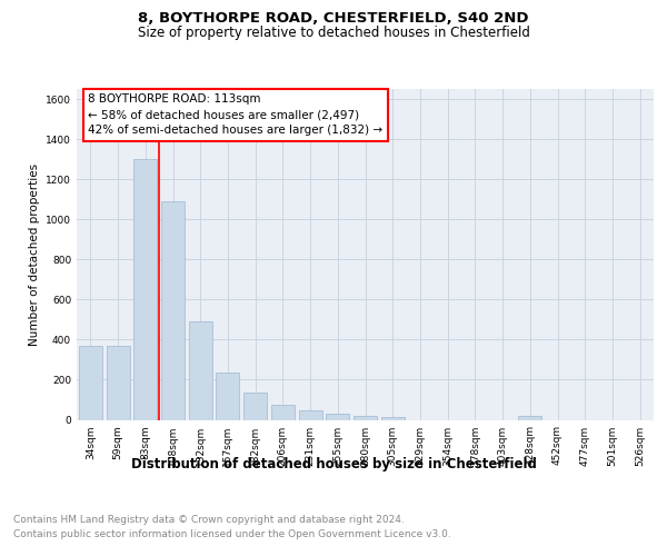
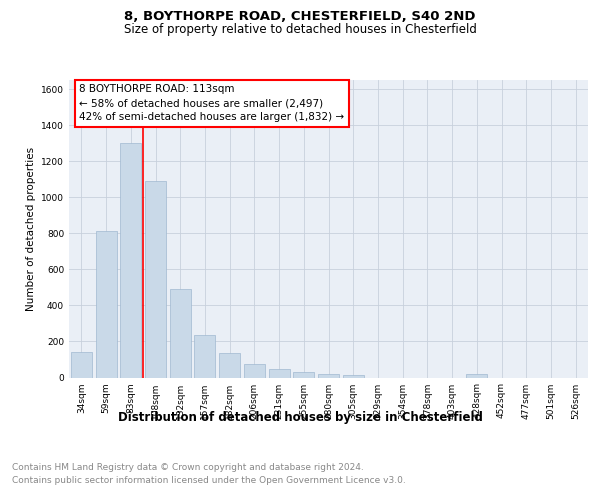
34sqm: 370 -> 140
59sqm: 370 -> 810
